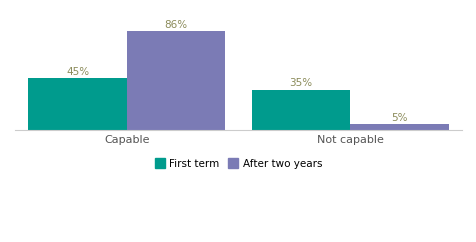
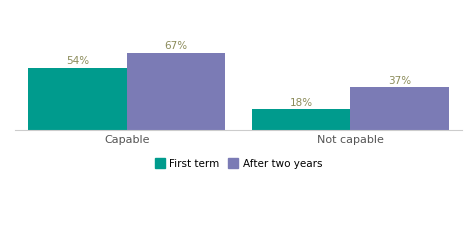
First term/Capable: 45% -> 54%
After two years/Capable: 86% -> 67%
First term/Not capable: 35% -> 18%
After two years/Not capable: 5% -> 37%
